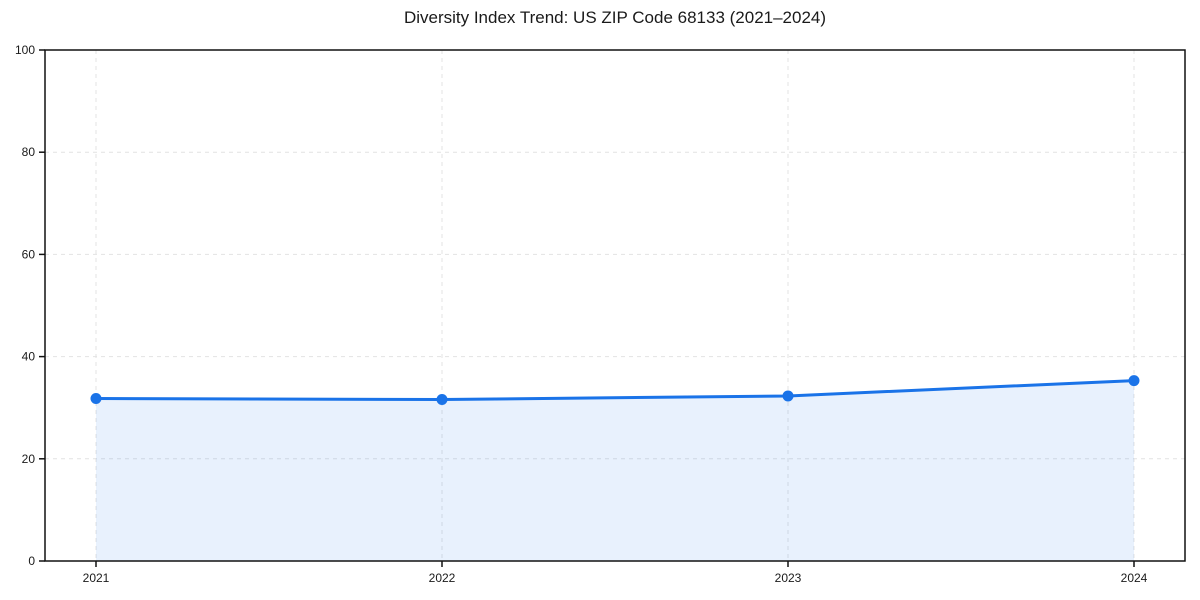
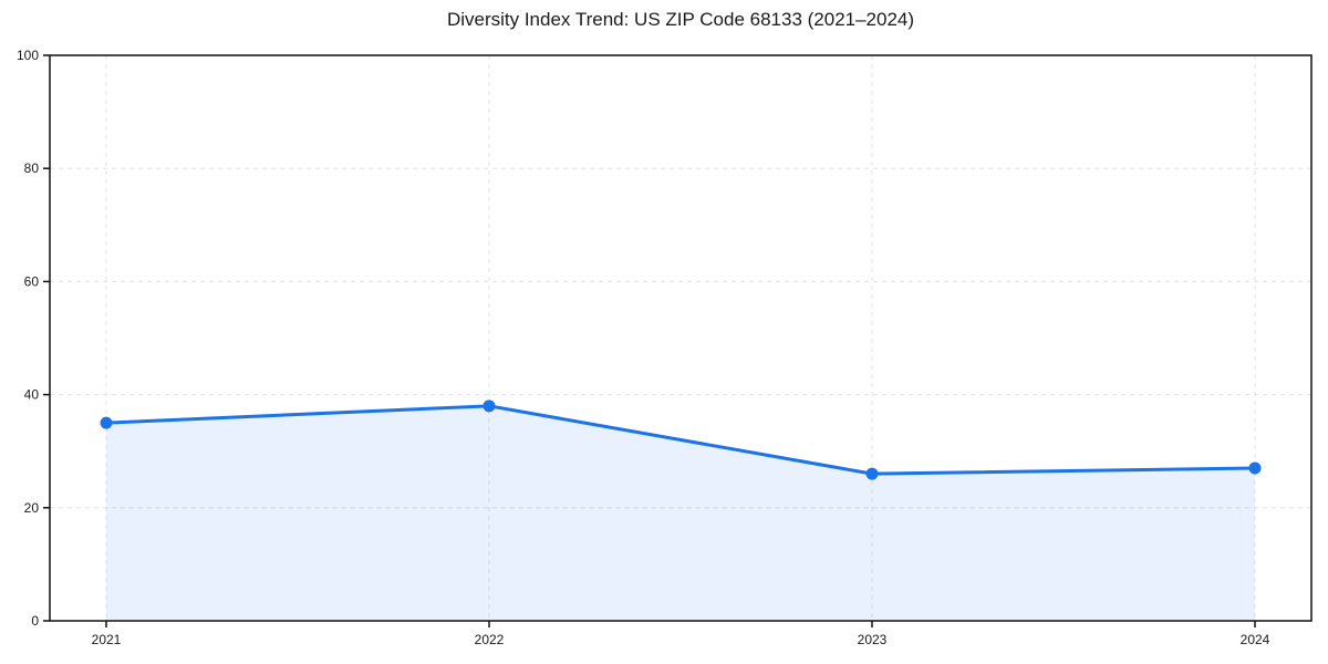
2021: 32 -> 35
2022: 32 -> 38
2023: 32 -> 26
2024: 35 -> 27
